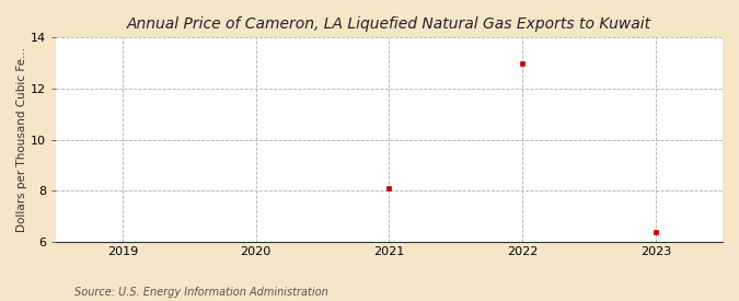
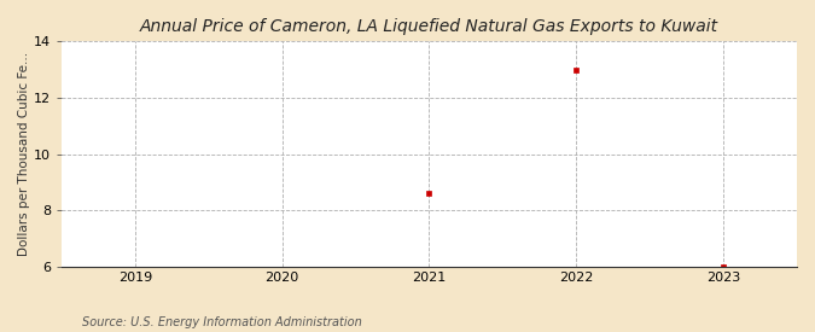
2021: 8.1 -> 8.6
2023: 6.4 -> 6.0
